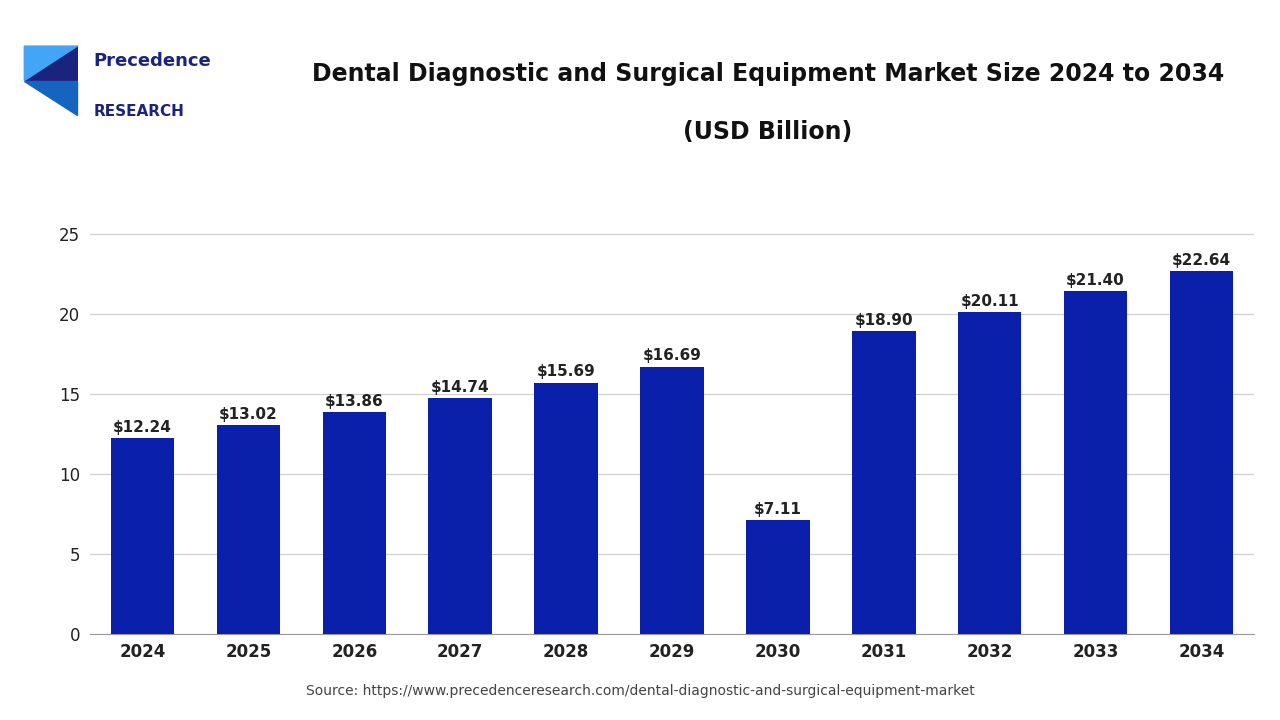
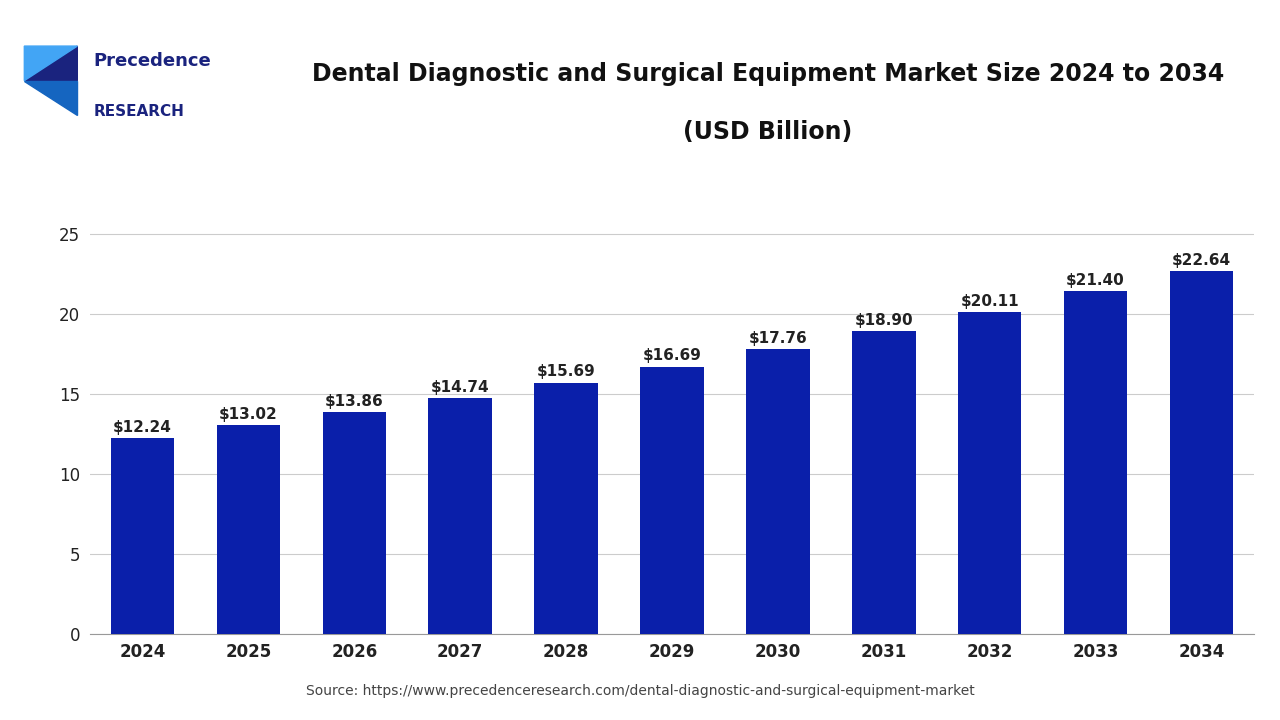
2030: $7.11 -> $17.76
